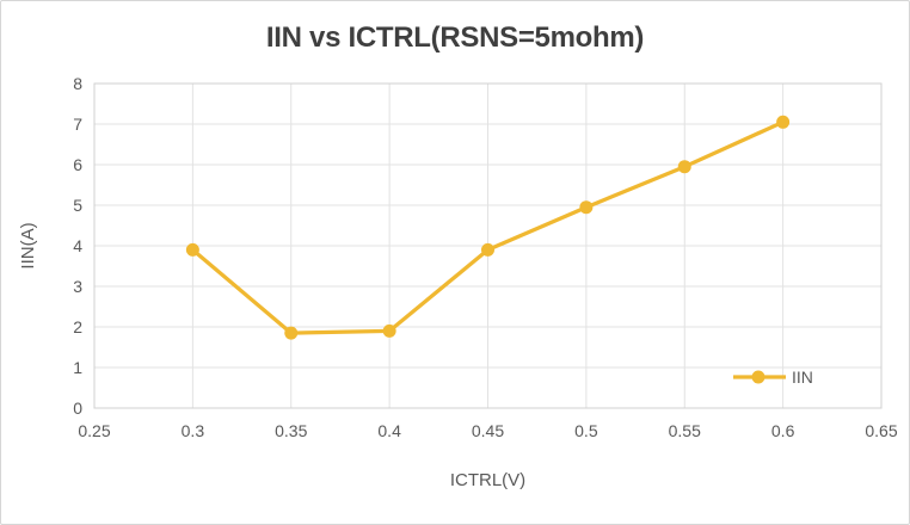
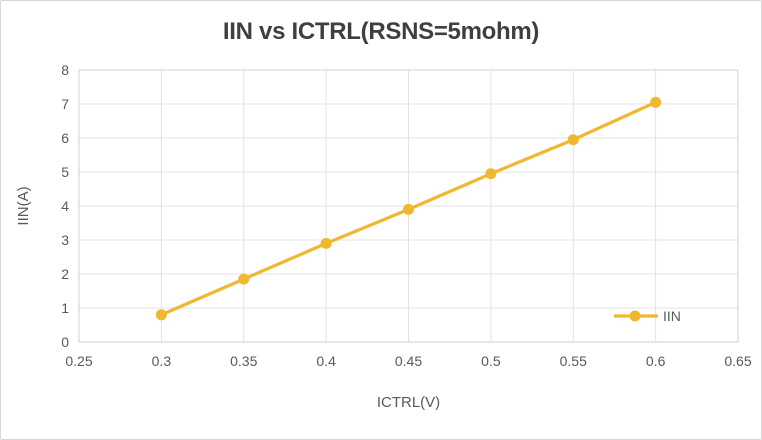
0.3: 3.9 -> 0.8
0.4: 1.9 -> 2.9
